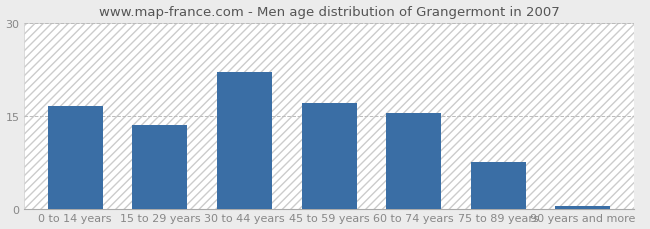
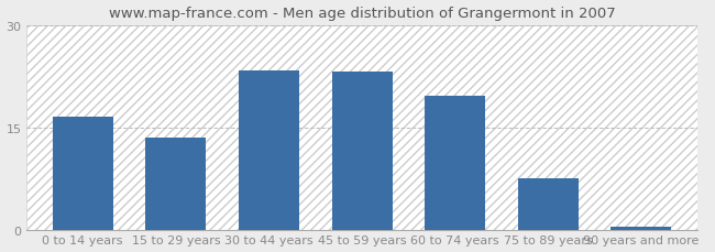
30 to 44 years: 22.0 -> 23.4
45 to 59 years: 17.0 -> 23.2
60 to 74 years: 15.5 -> 19.6
